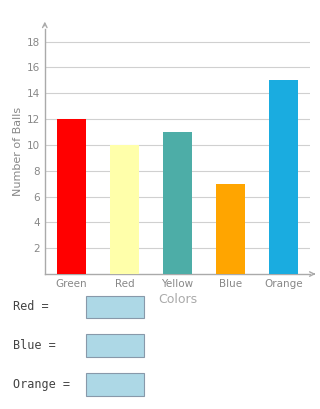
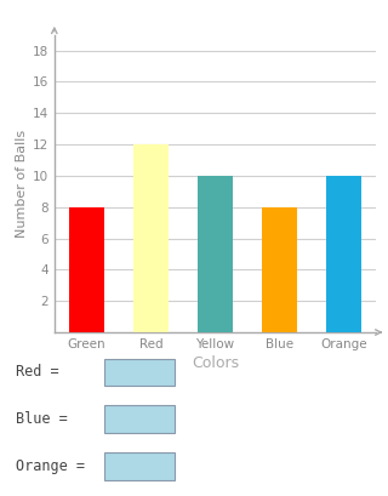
Green: 12 -> 8
Red: 10 -> 12
Yellow: 11 -> 10
Blue: 7 -> 8
Orange: 15 -> 10
